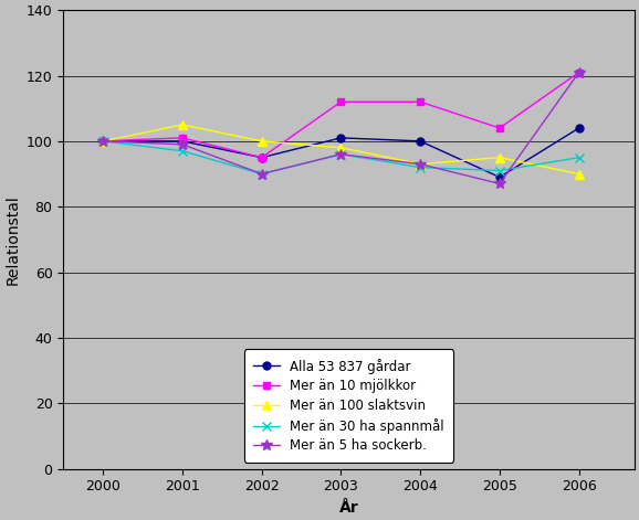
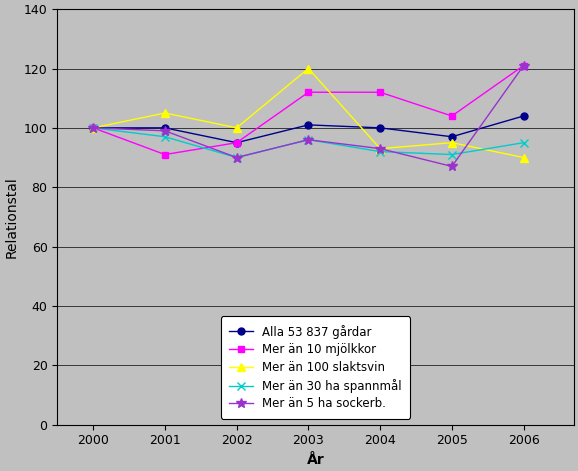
Mer än 10 mjölkkor/2001: 101 -> 91
Mer än 100 slaktsvin/2003: 98 -> 120
Alla 53 837 gårdar/2005: 89 -> 97
